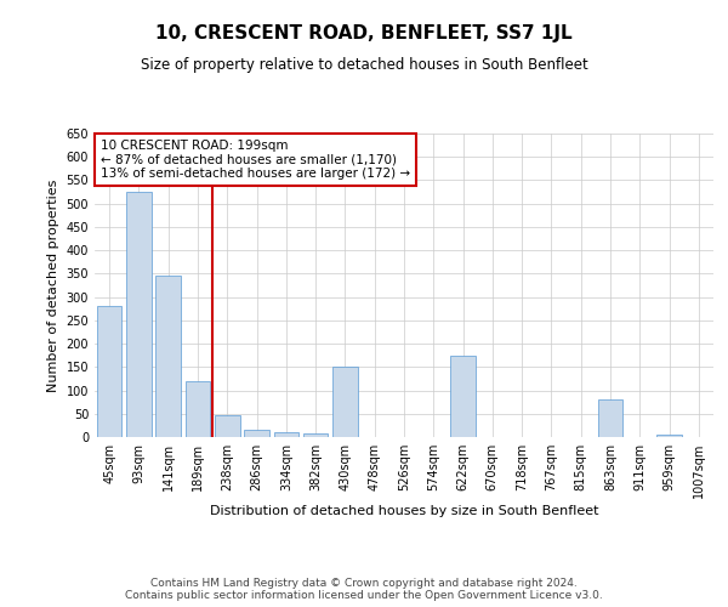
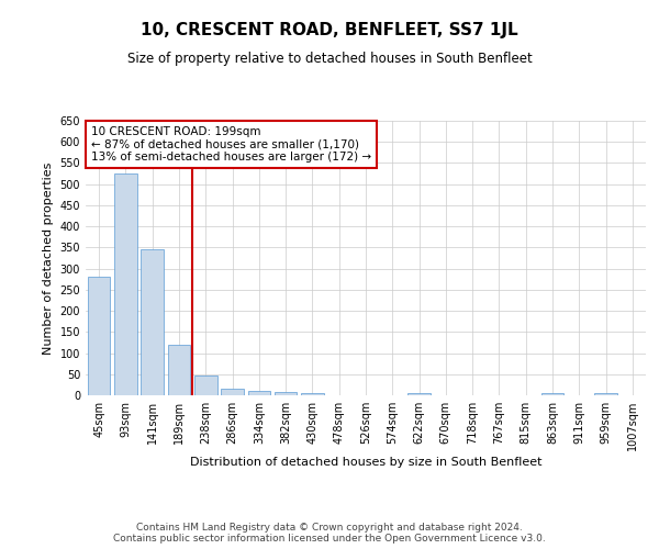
430sqm: 150 -> 5
622sqm: 175 -> 5
863sqm: 80 -> 5
